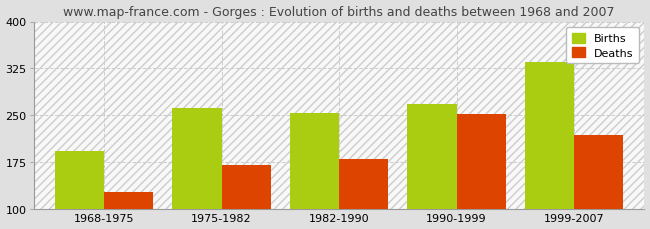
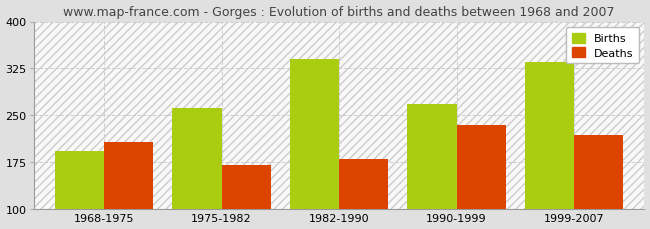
Deaths/1968-1975: 127 -> 208
Births/1982-1990: 254 -> 340
Deaths/1990-1999: 253 -> 234
